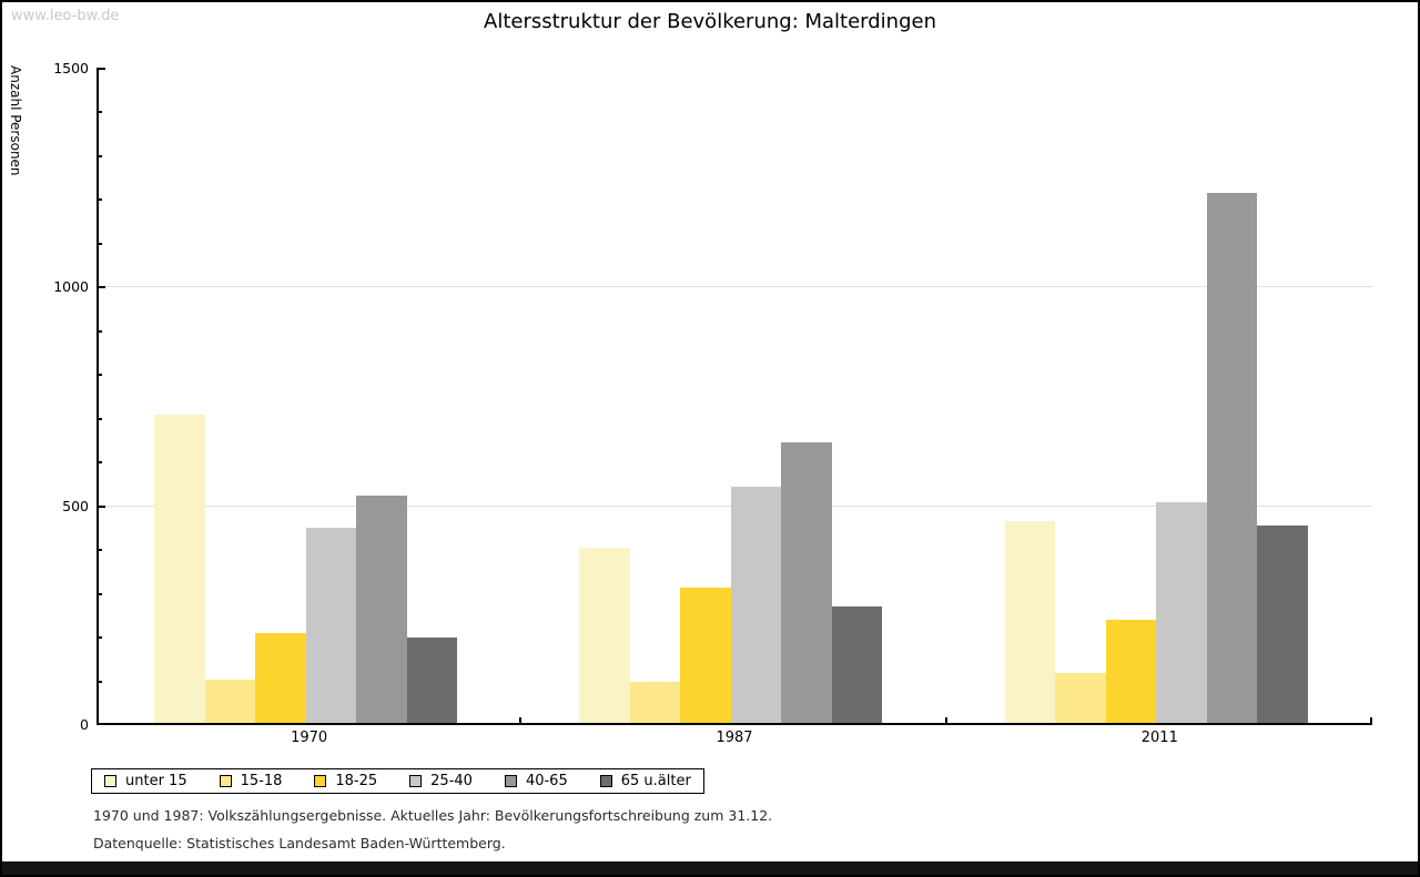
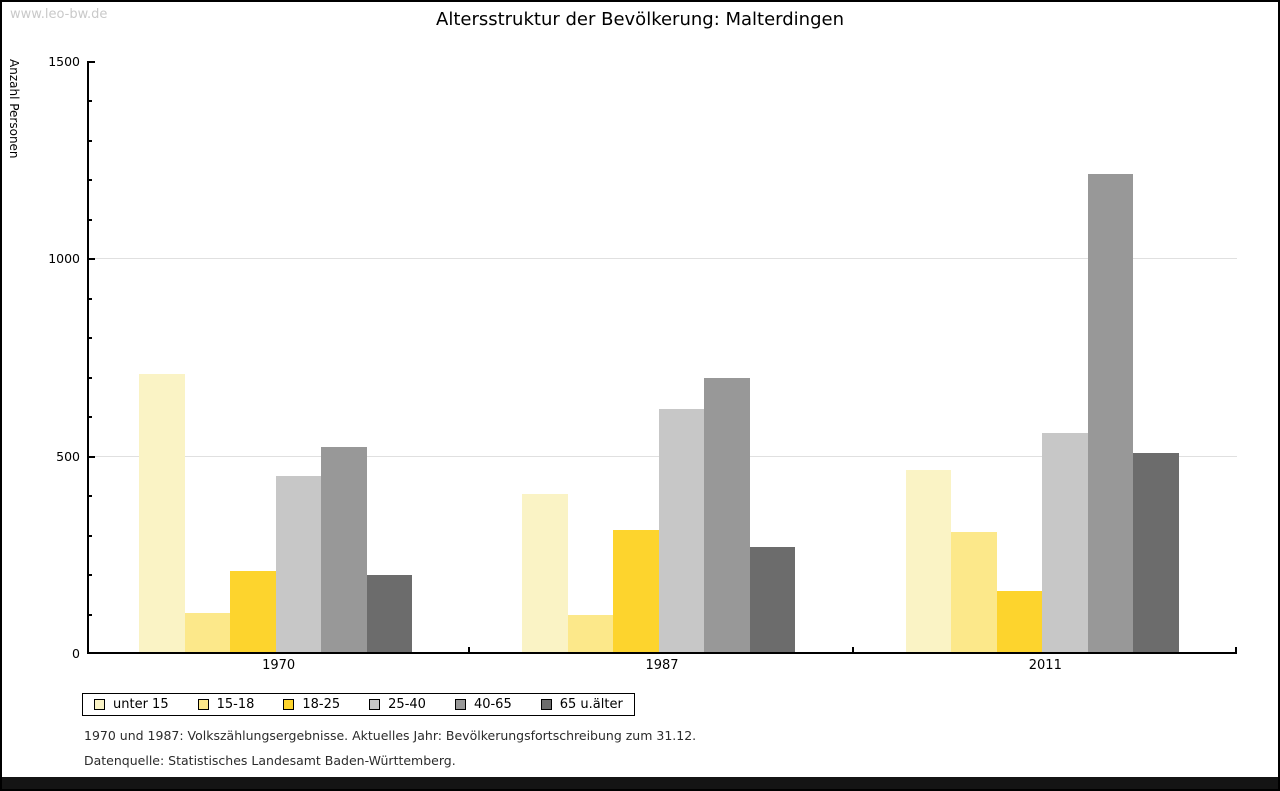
25-40/1987: 540 -> 620
40-65/1987: 640 -> 700
15-18/2011: 120 -> 310
18-25/2011: 240 -> 160
25-40/2011: 510 -> 560
65 u.älter/2011: 460 -> 510
